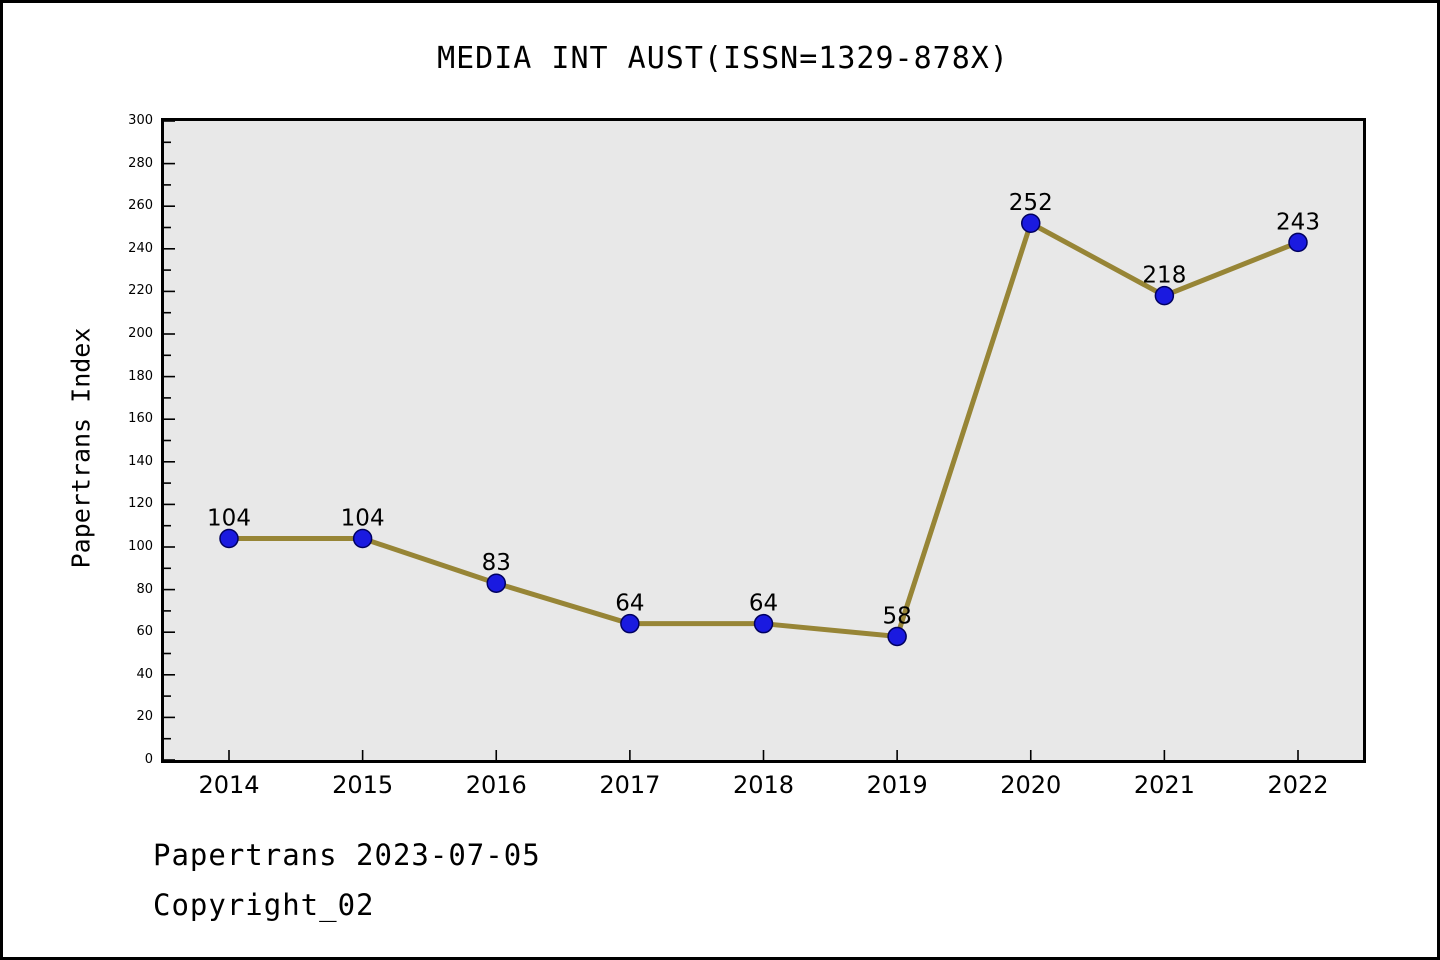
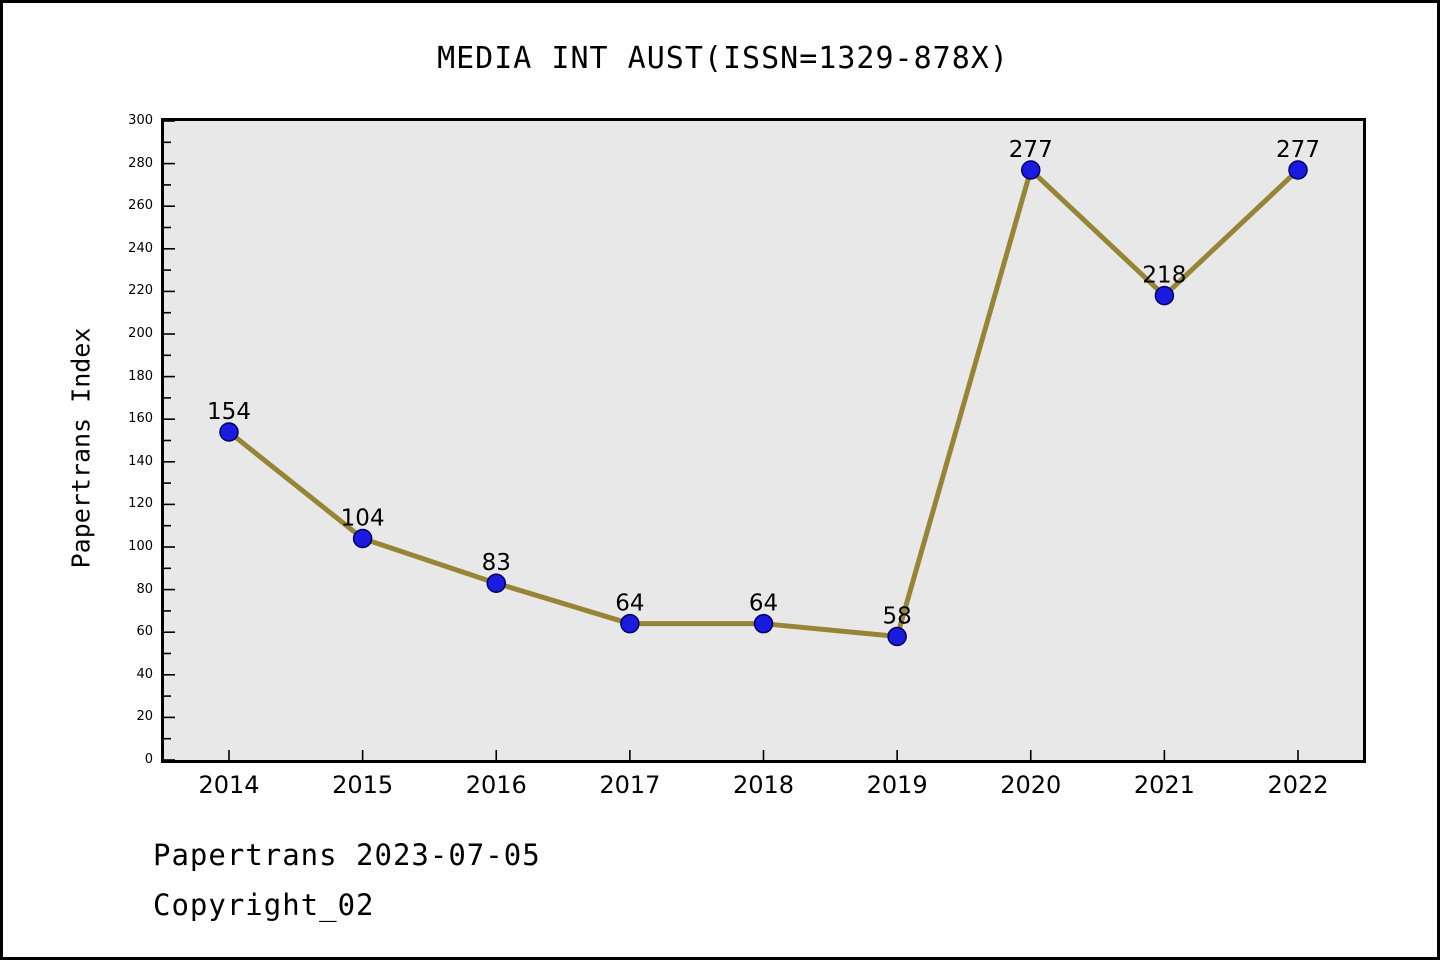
2014: 104 -> 154
2020: 252 -> 277
2022: 243 -> 277
